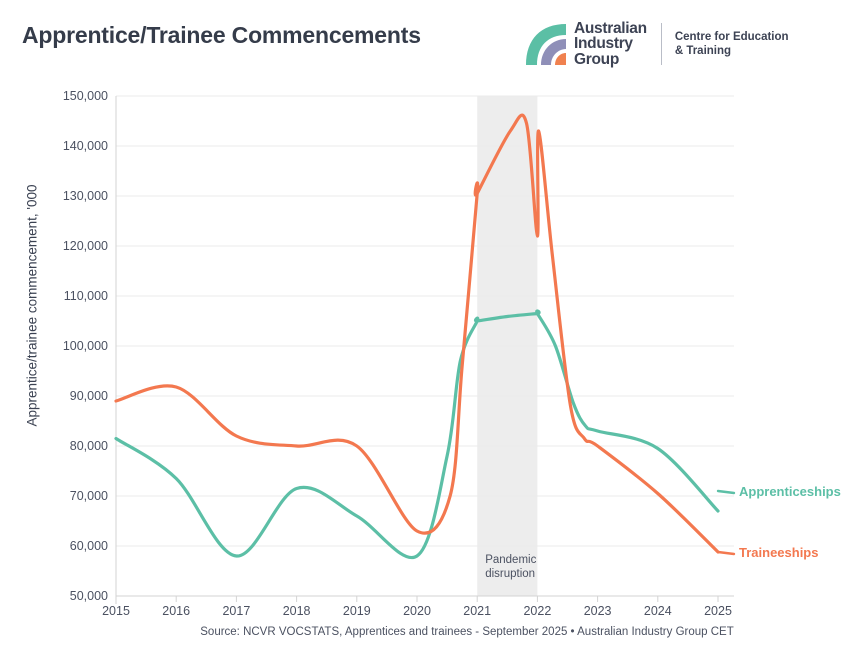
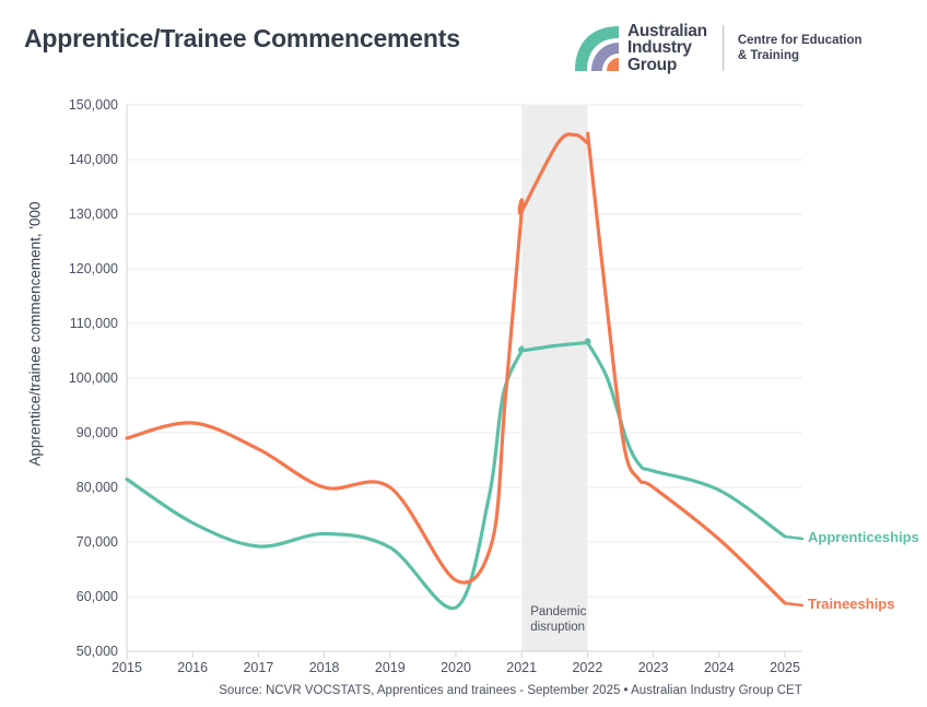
Apprenticeships/2017: 58000 -> 69000
Traineeships/2017: 82000 -> 87000
Apprenticeships/2019: 66000 -> 69000
Traineeships/2022: 122000 -> 143000
Apprenticeships/2025: 67000 -> 71000
